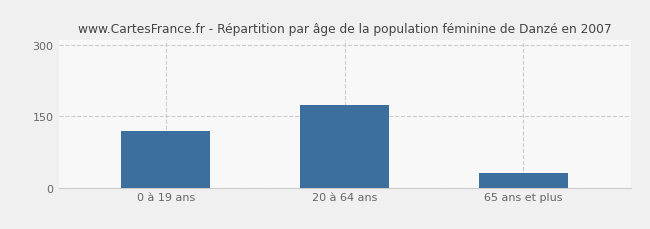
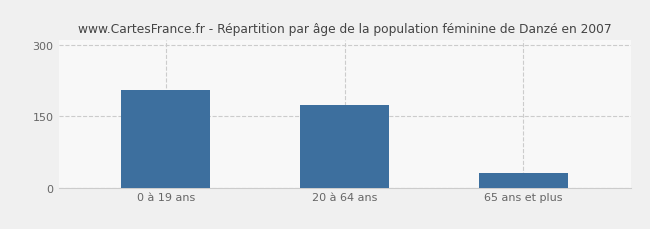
0 à 19 ans: 120 -> 205
